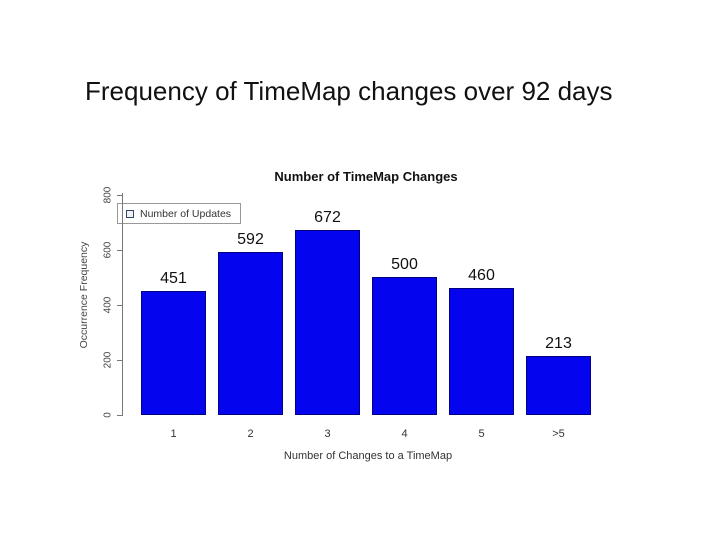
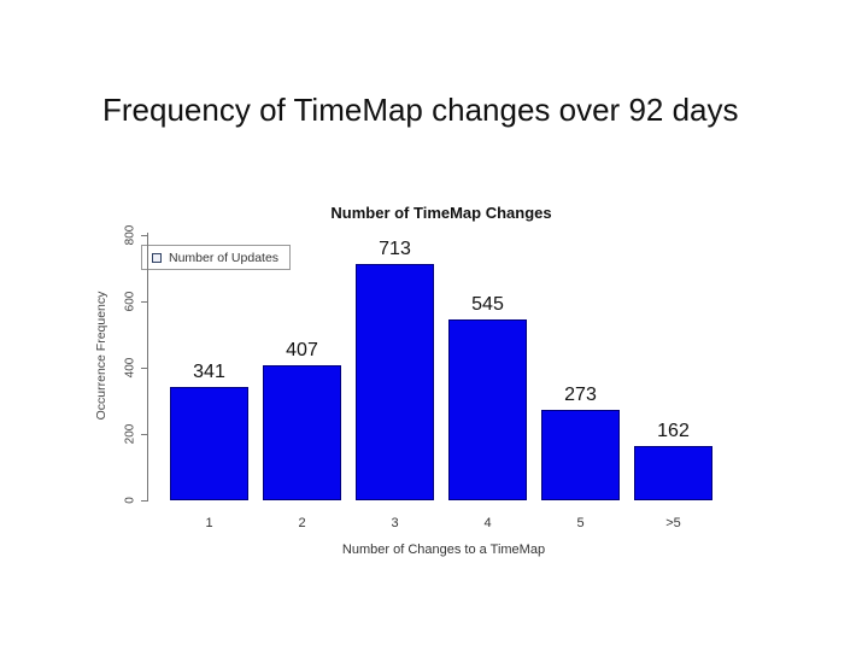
1: 451 -> 341
2: 592 -> 407
3: 672 -> 713
4: 500 -> 545
5: 460 -> 273
>5: 213 -> 162
